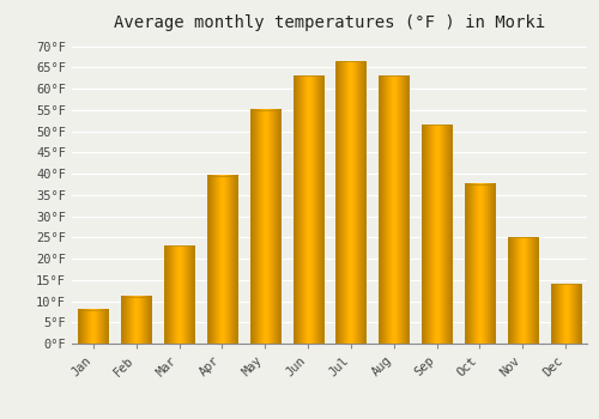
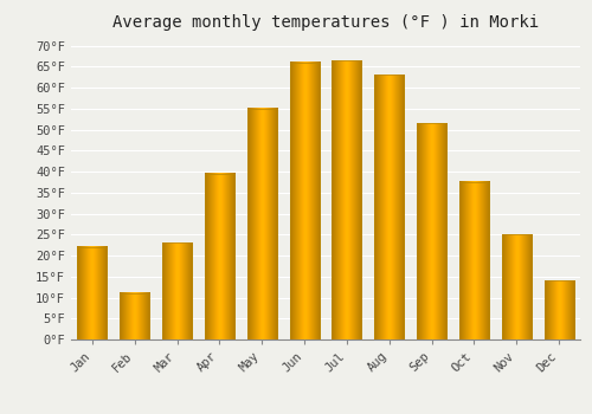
Jan: 8.0°F -> 22.0°F
Jun: 63.0°F -> 66.0°F
